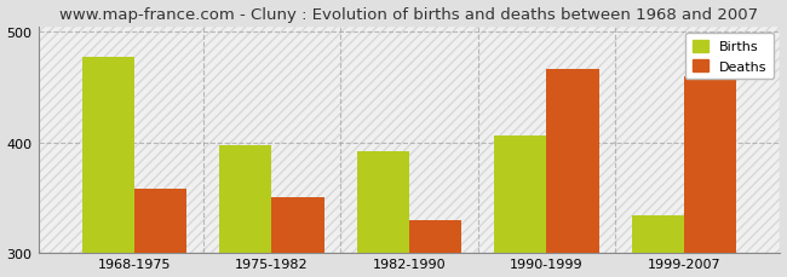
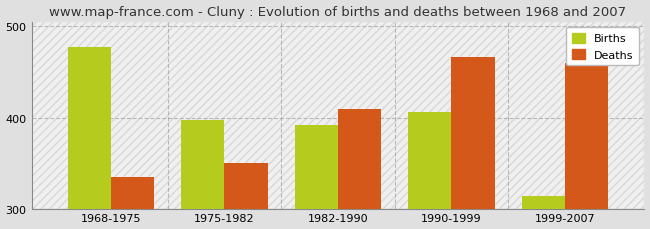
Deaths/1968-1975: 358 -> 335
Deaths/1982-1990: 330 -> 409
Births/1999-2007: 334 -> 315
